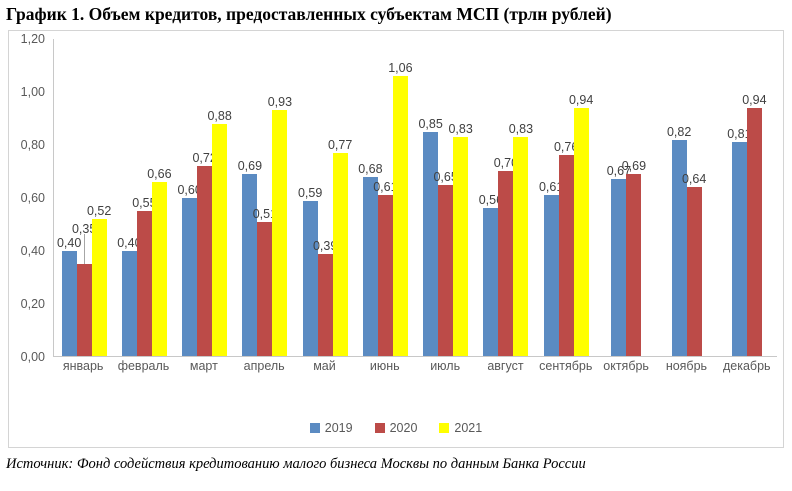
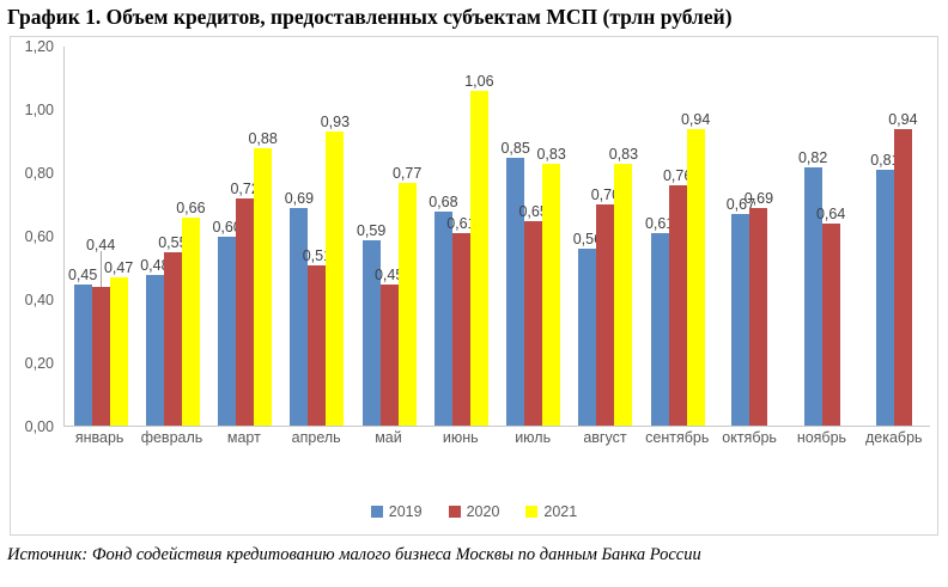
2019/январь: 0,40 -> 0,45
2020/январь: 0,35 -> 0,44
2021/январь: 0,52 -> 0,47
2019/февраль: 0,40 -> 0,48
2020/май: 0,39 -> 0,45
